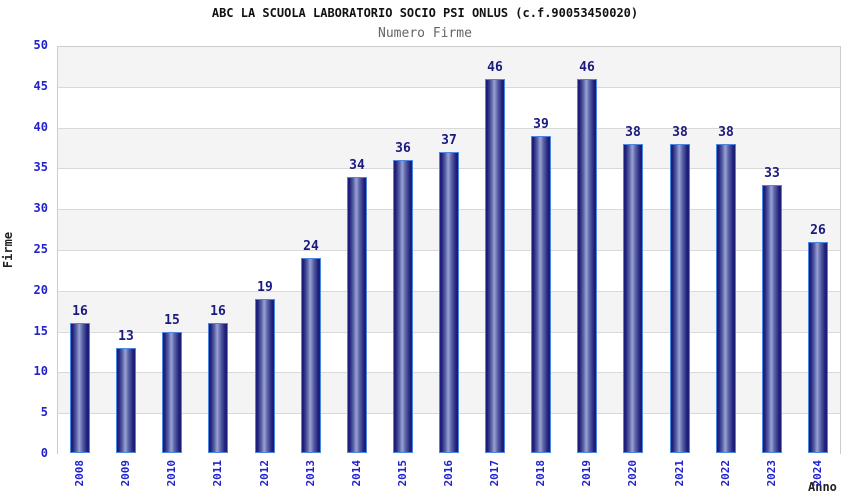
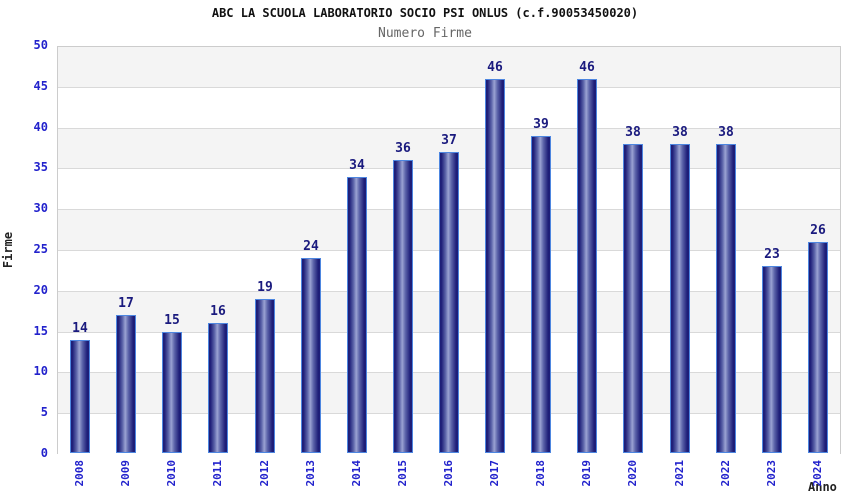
2008: 16 -> 14
2009: 13 -> 17
2023: 33 -> 23
